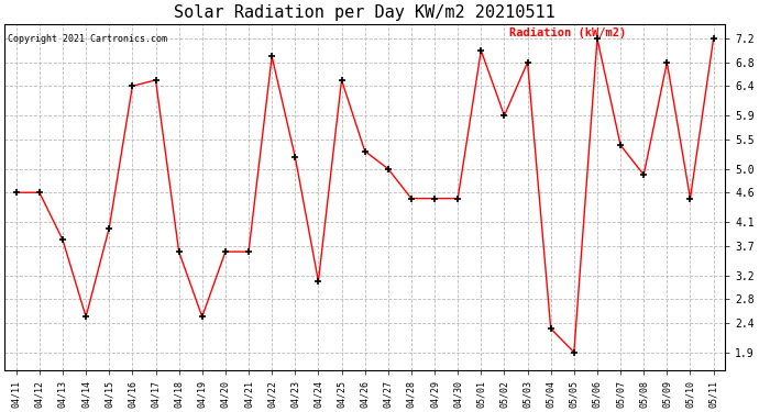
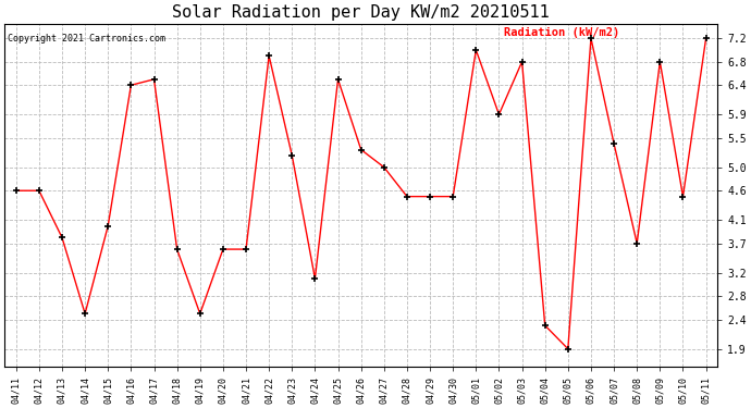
05/08: 4.9 -> 3.7
